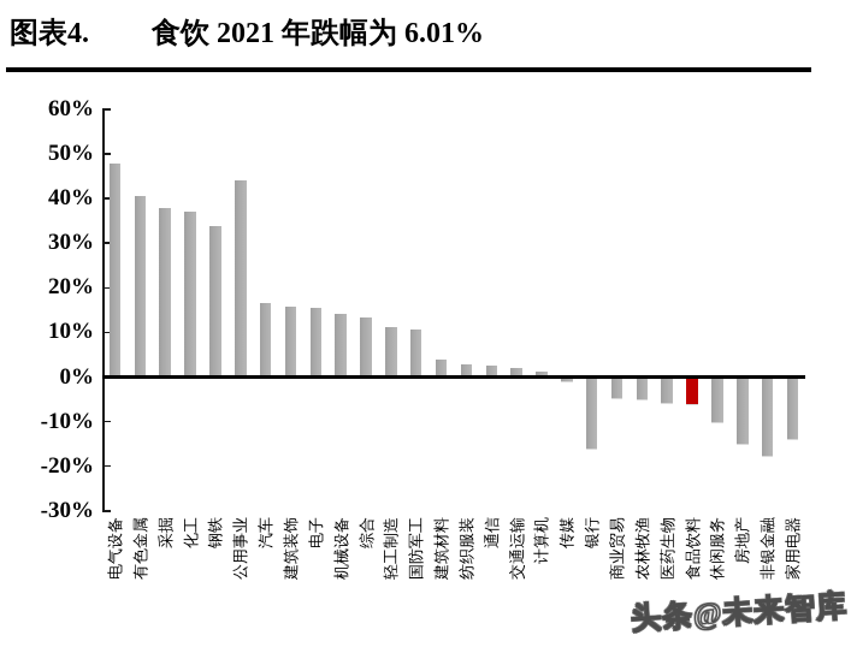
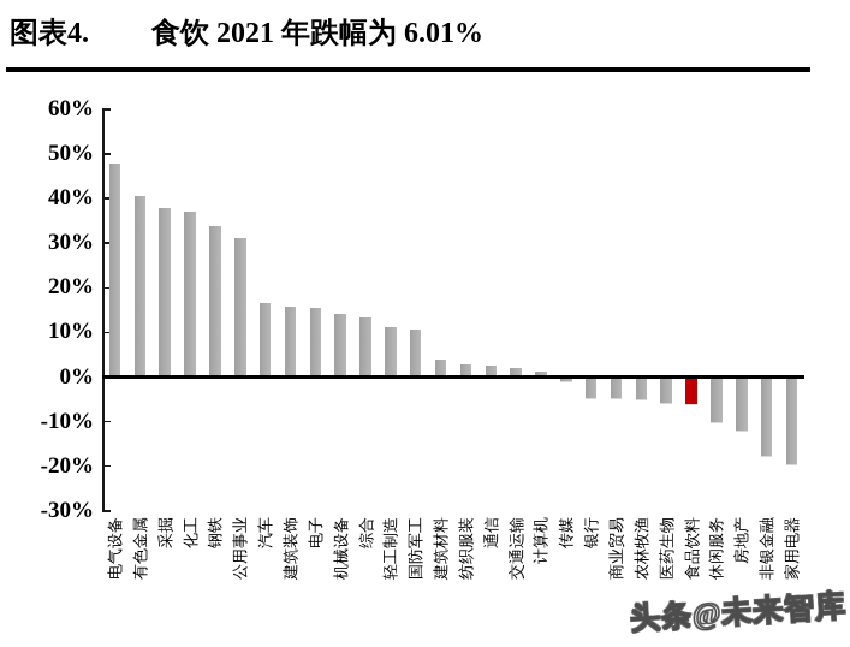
公用事业: 44% -> 31%
银行: -16% -> -5%
房地产: -15% -> -12%
家用电器: -14% -> -20%
